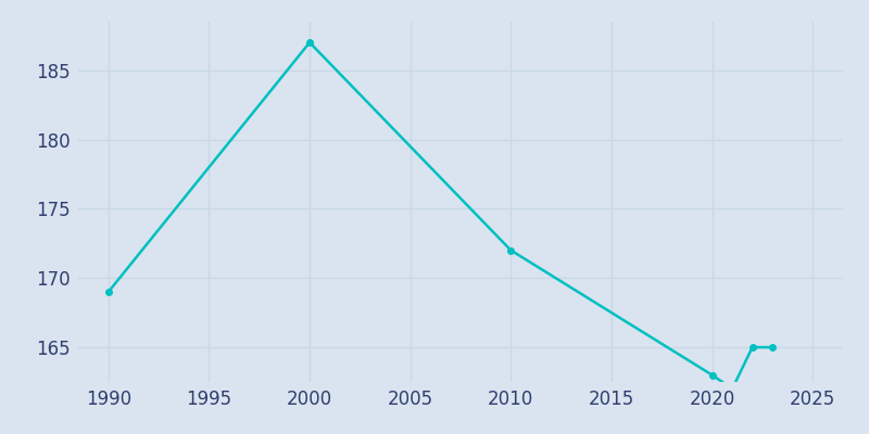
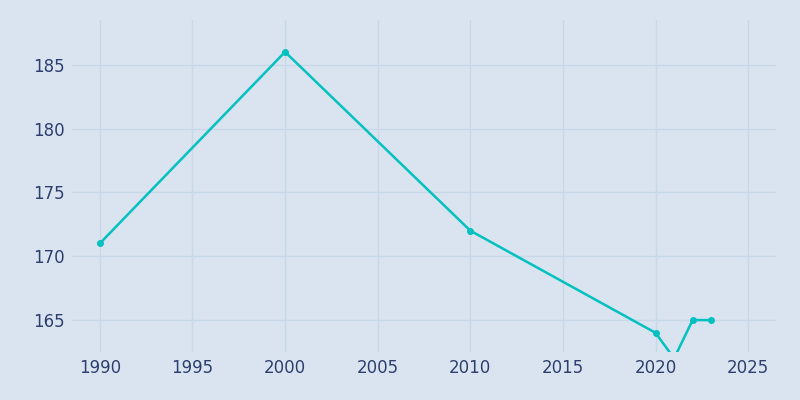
1990: 169 -> 171
2000: 187 -> 186
2020: 163 -> 164
